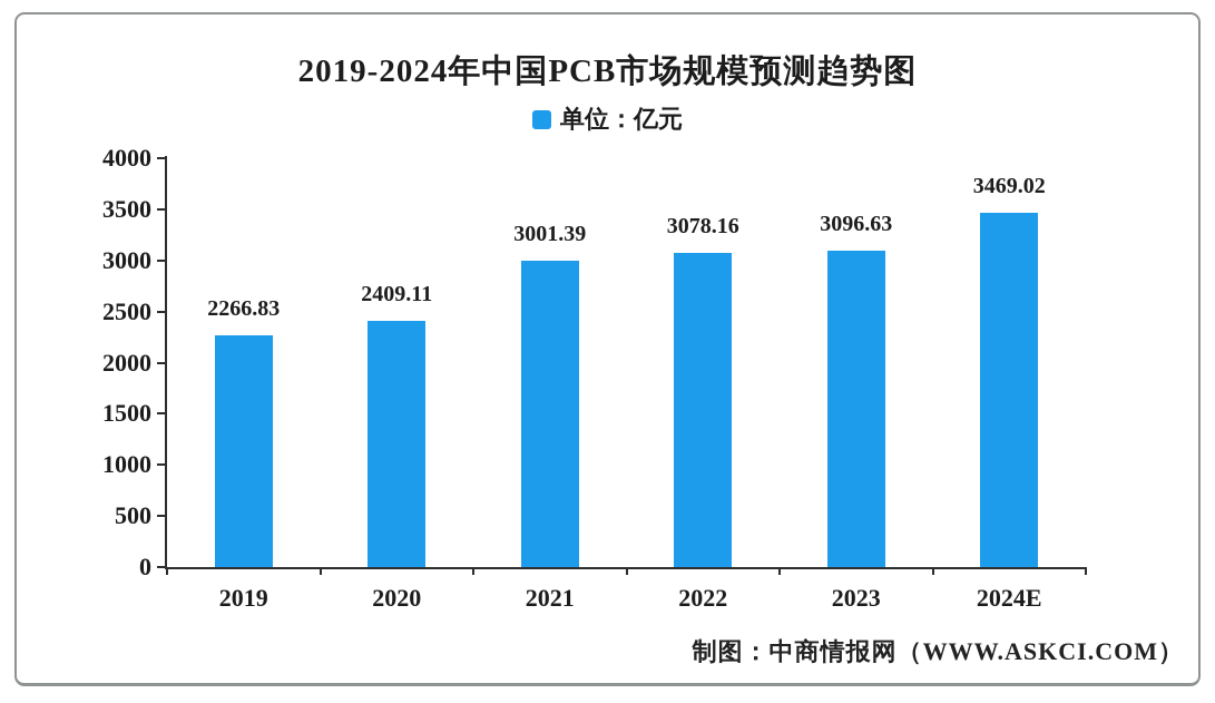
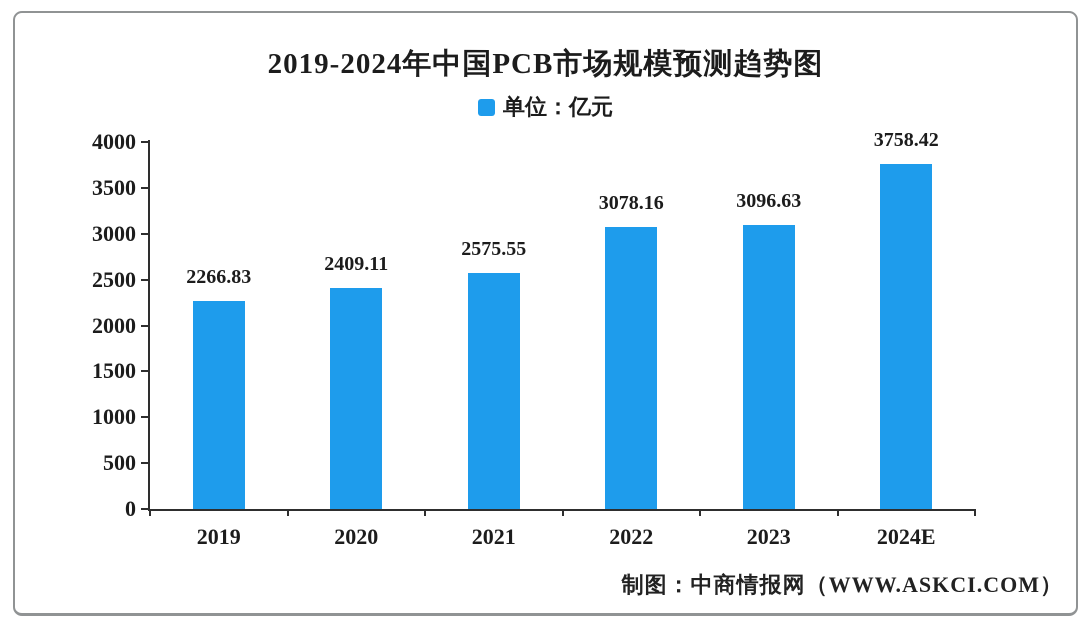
2021: 3001.39 -> 2575.55
2024E: 3469.02 -> 3758.42
